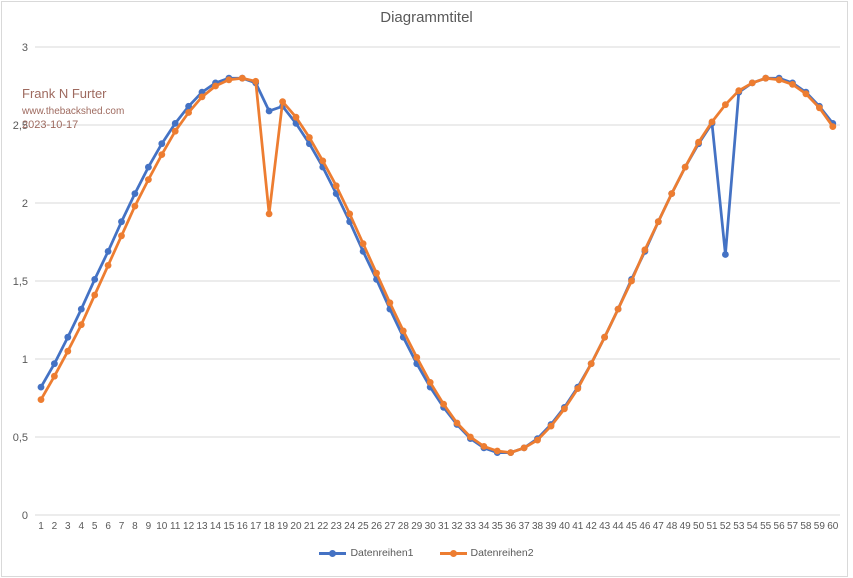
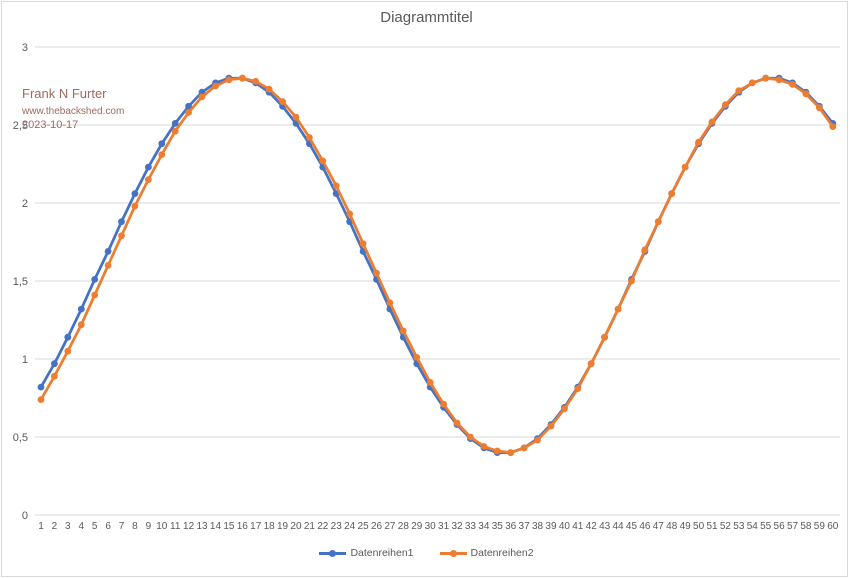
Datenreihen1/18: 2,59 -> 2,71
Datenreihen2/18: 1,93 -> 2,73
Datenreihen1/52: 1,67 -> 2,62
